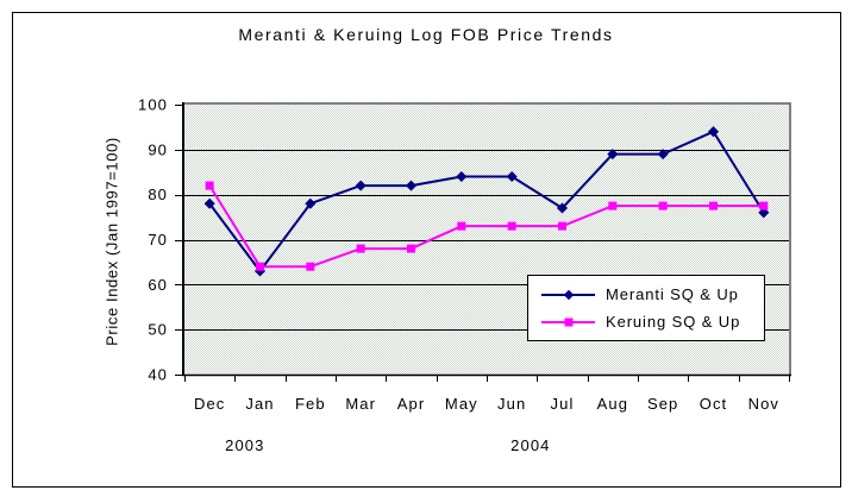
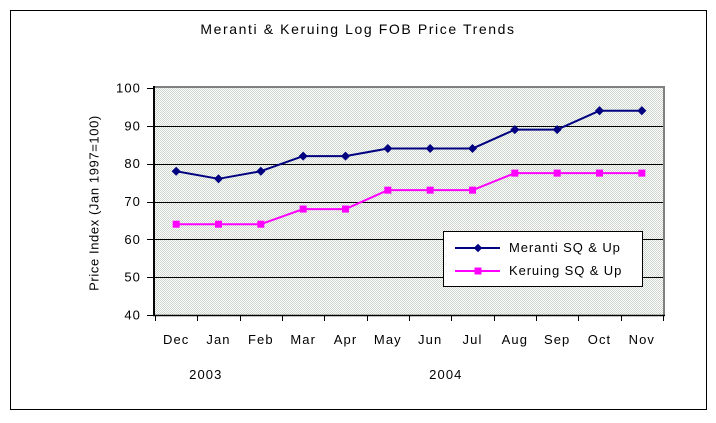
Keruing SQ & Up/Dec: 82 -> 64
Meranti SQ & Up/Jan: 63 -> 76
Meranti SQ & Up/Jul: 77 -> 84
Meranti SQ & Up/Nov: 76 -> 94
